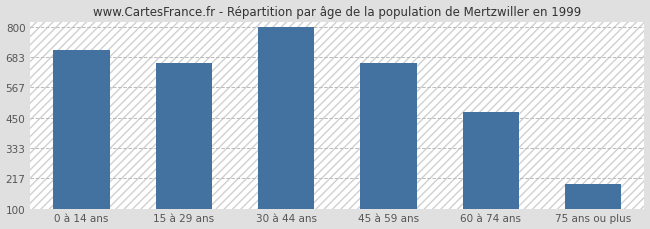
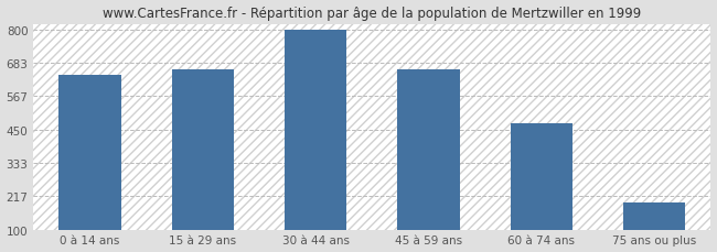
0 à 14 ans: 710 -> 640
